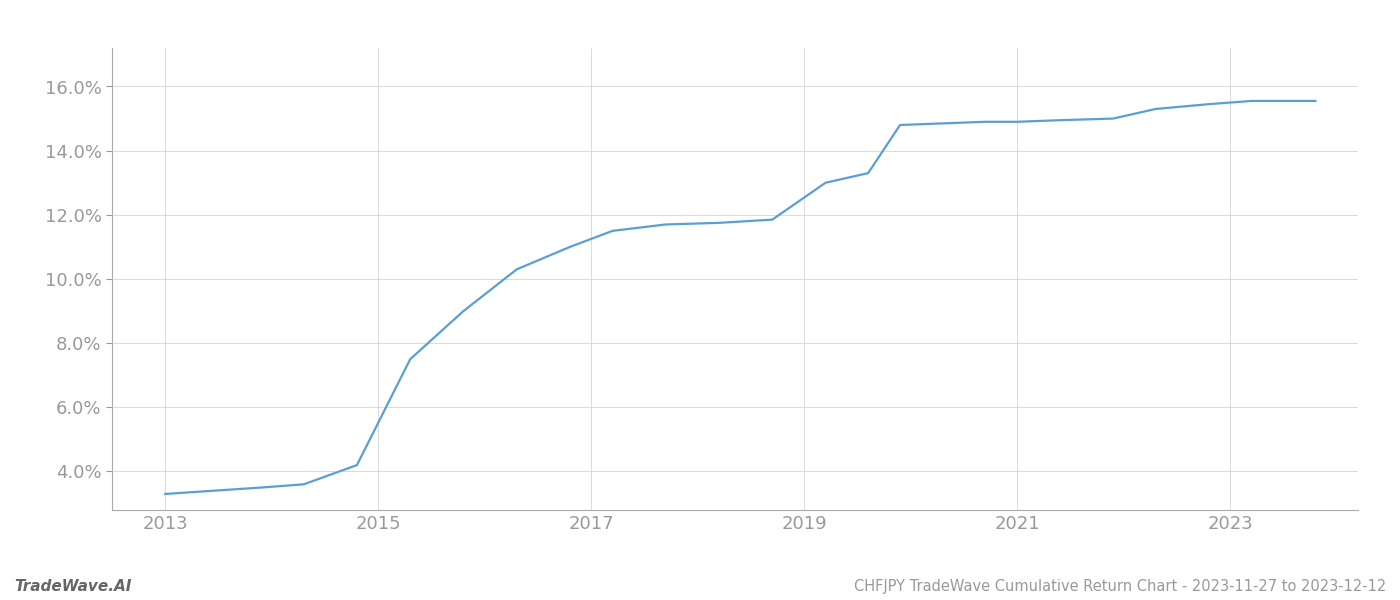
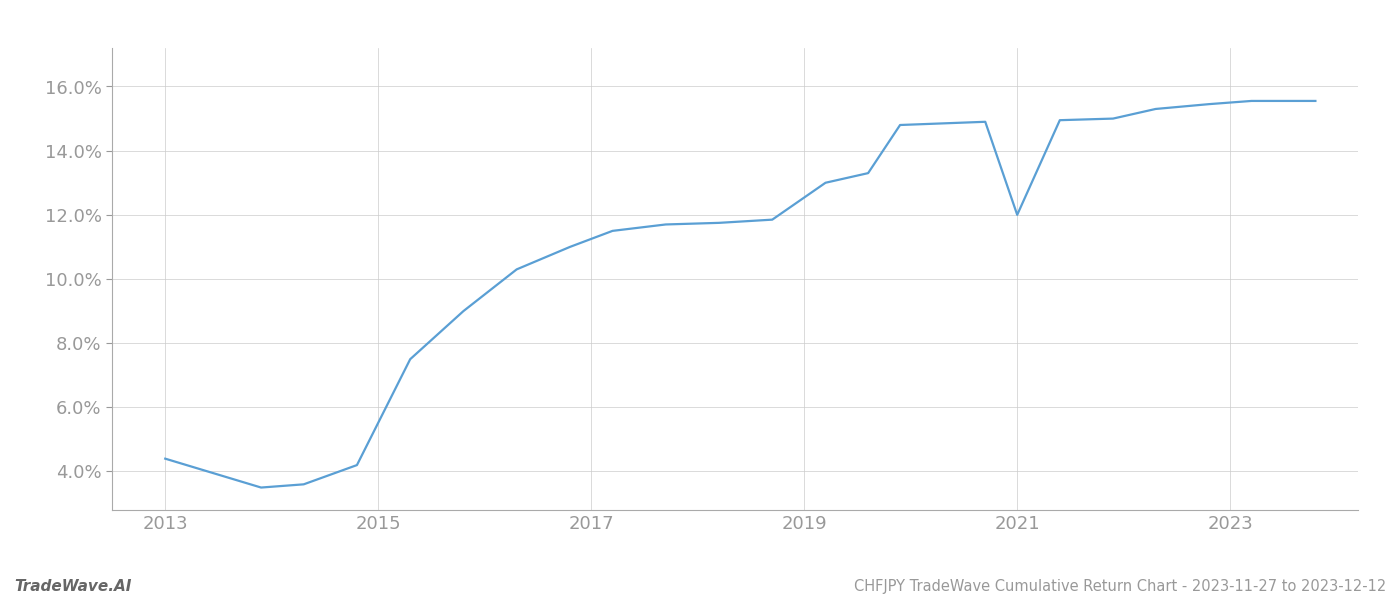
2013: 3.30% -> 4.40%
2021: 14.90% -> 12.00%
